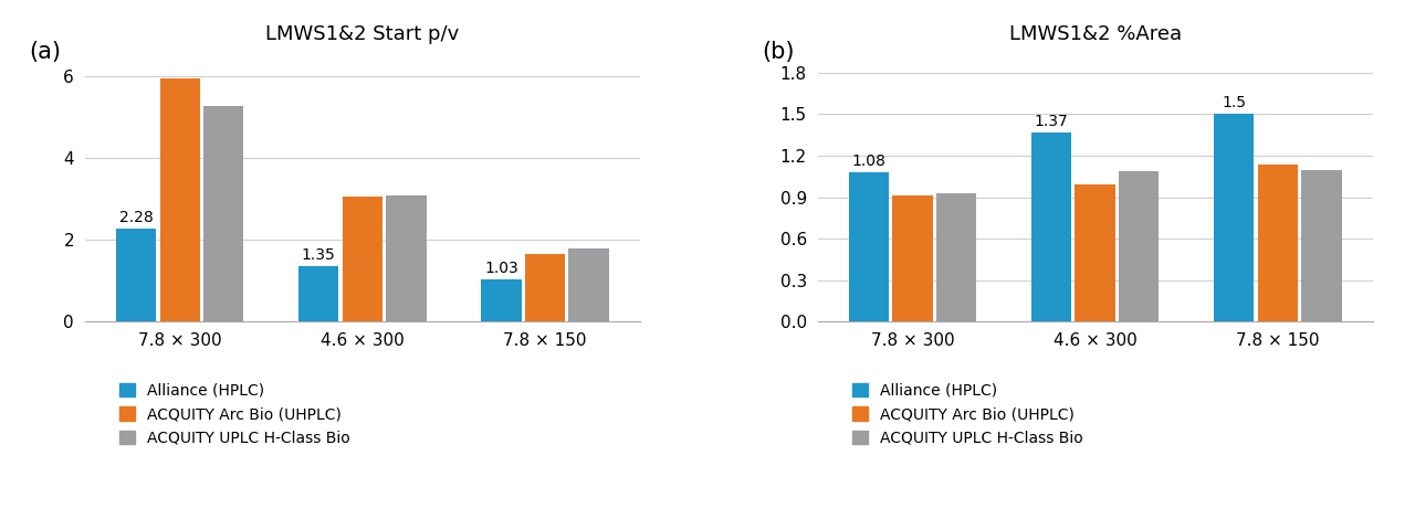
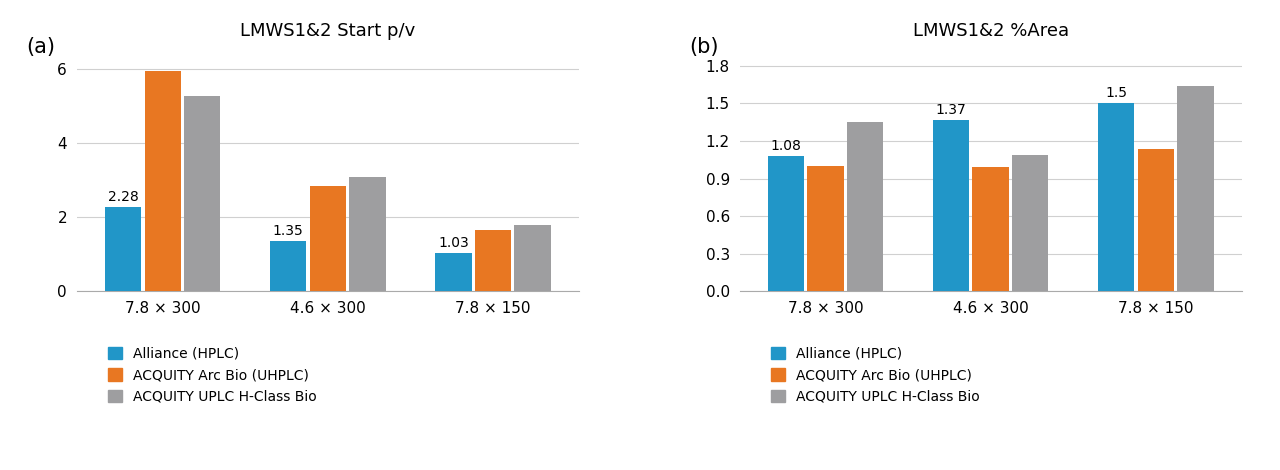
LMWS1&2 Start p/v/ACQUITY Arc Bio (UHPLC)/4.6 × 300: 3.07 -> 2.85
LMWS1&2 %Area/ACQUITY Arc Bio (UHPLC)/7.8 × 300: 0.91 -> 1.00
LMWS1&2 %Area/ACQUITY UPLC H-Class Bio/7.8 × 300: 0.93 -> 1.35
LMWS1&2 %Area/ACQUITY UPLC H-Class Bio/7.8 × 150: 1.10 -> 1.64
